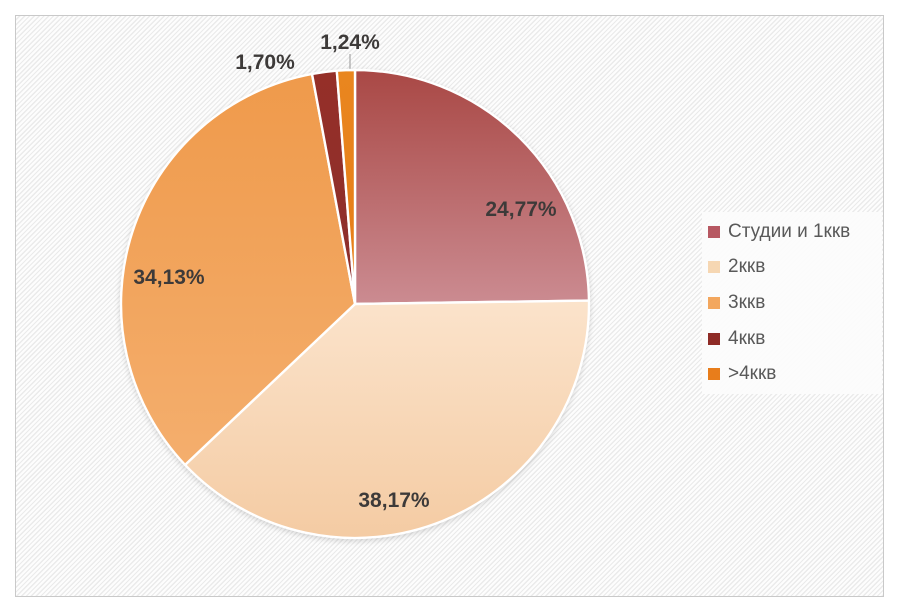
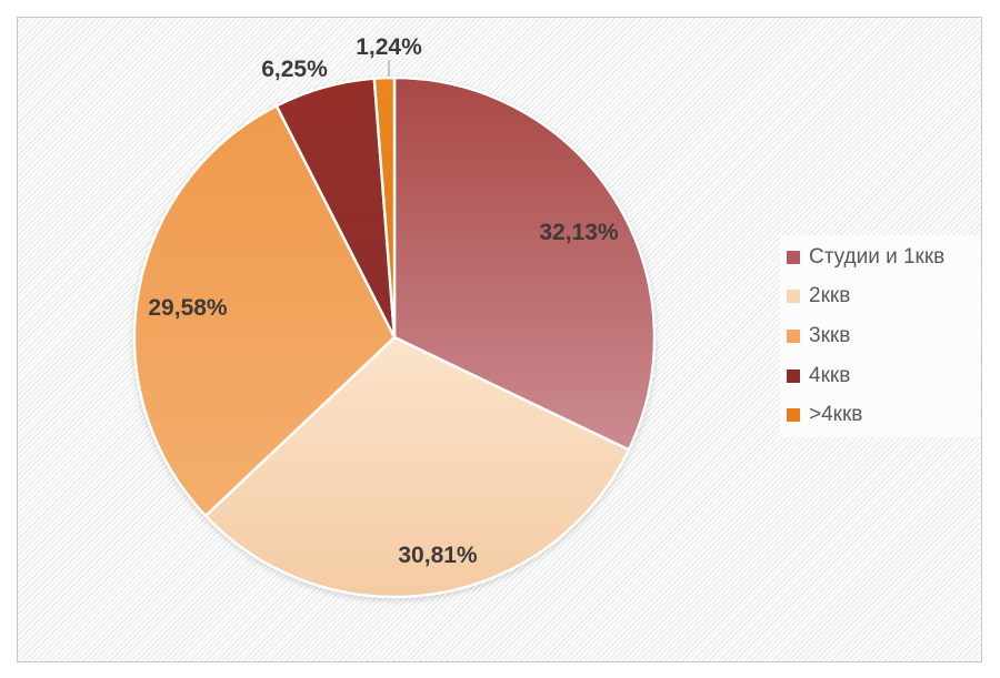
Студии и 1ккв: 24,77% -> 32,13%
2ккв: 38,17% -> 30,81%
3ккв: 34,13% -> 29,58%
4ккв: 1,70% -> 6,25%
